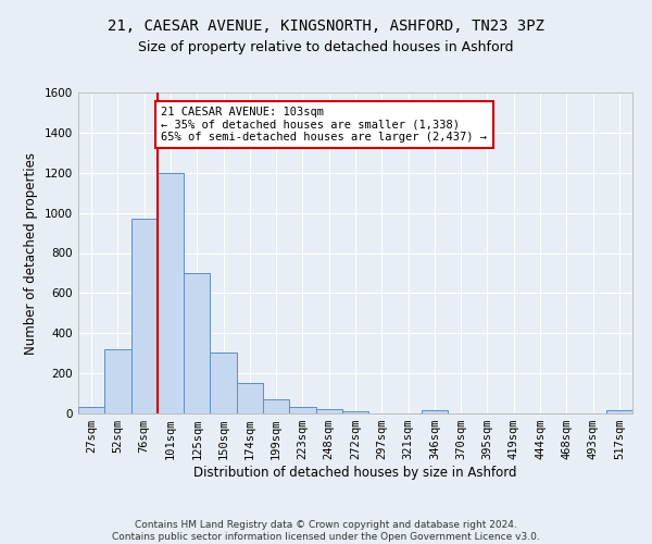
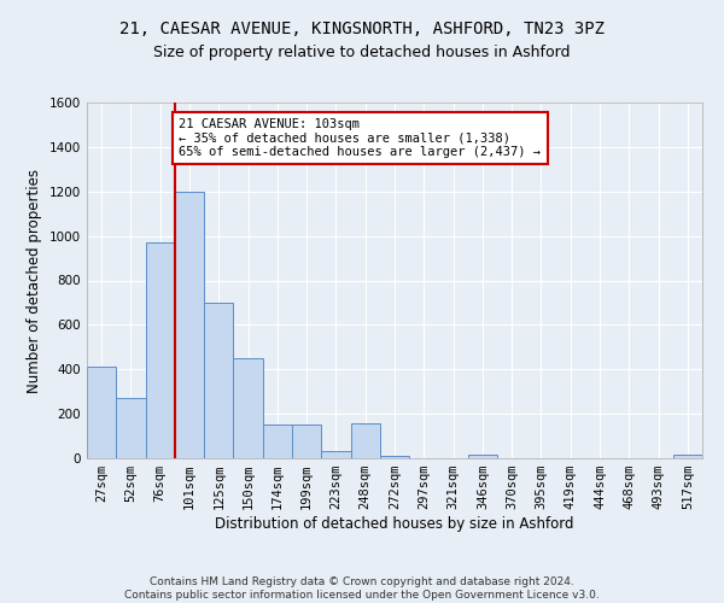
27sqm: 30 -> 410
52sqm: 320 -> 270
150sqm: 300 -> 450
199sqm: 70 -> 150
248sqm: 20 -> 160
